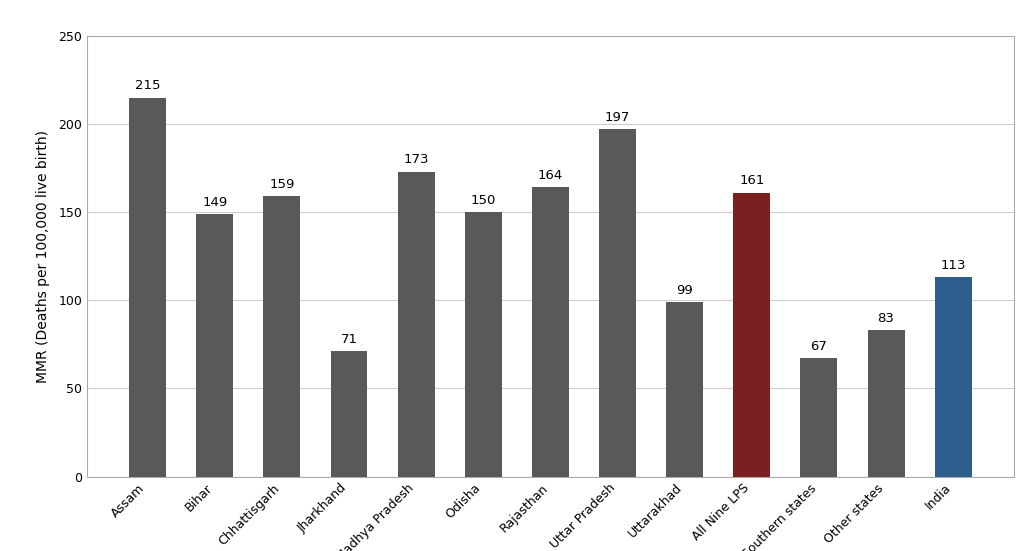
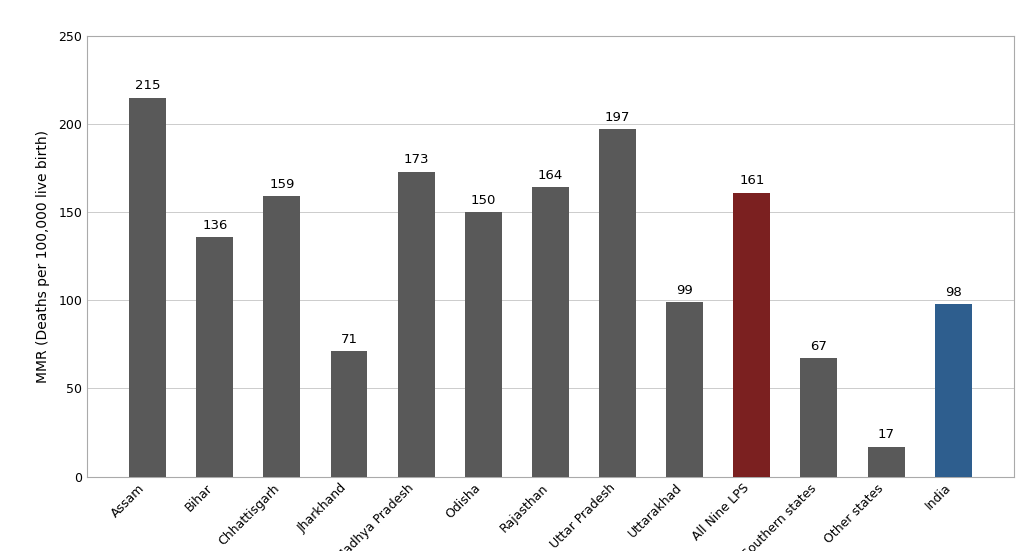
Bihar: 149 -> 136
Other states: 83 -> 17
India: 113 -> 98
